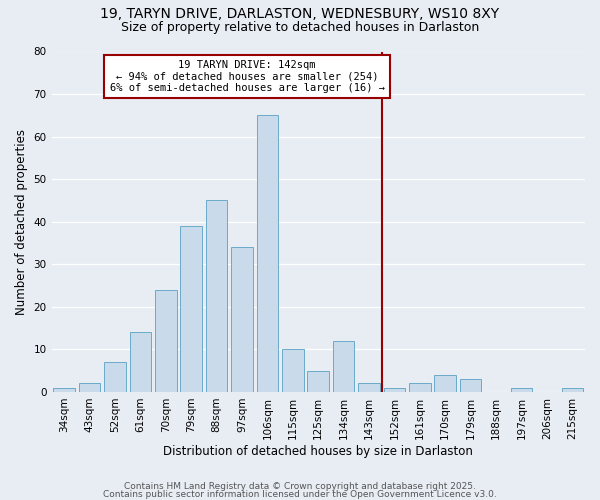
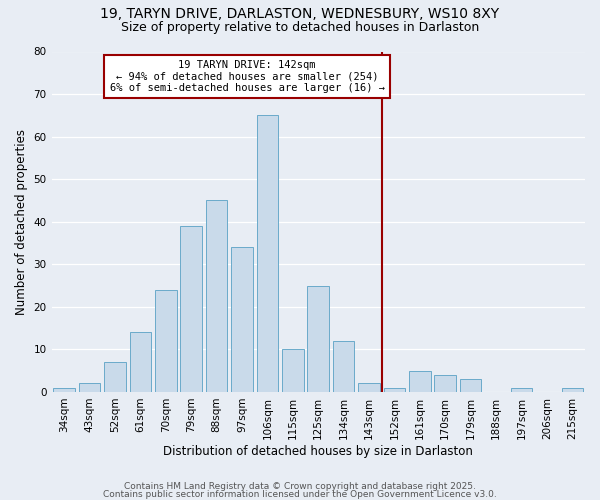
125sqm: 5 -> 25
161sqm: 2 -> 5
